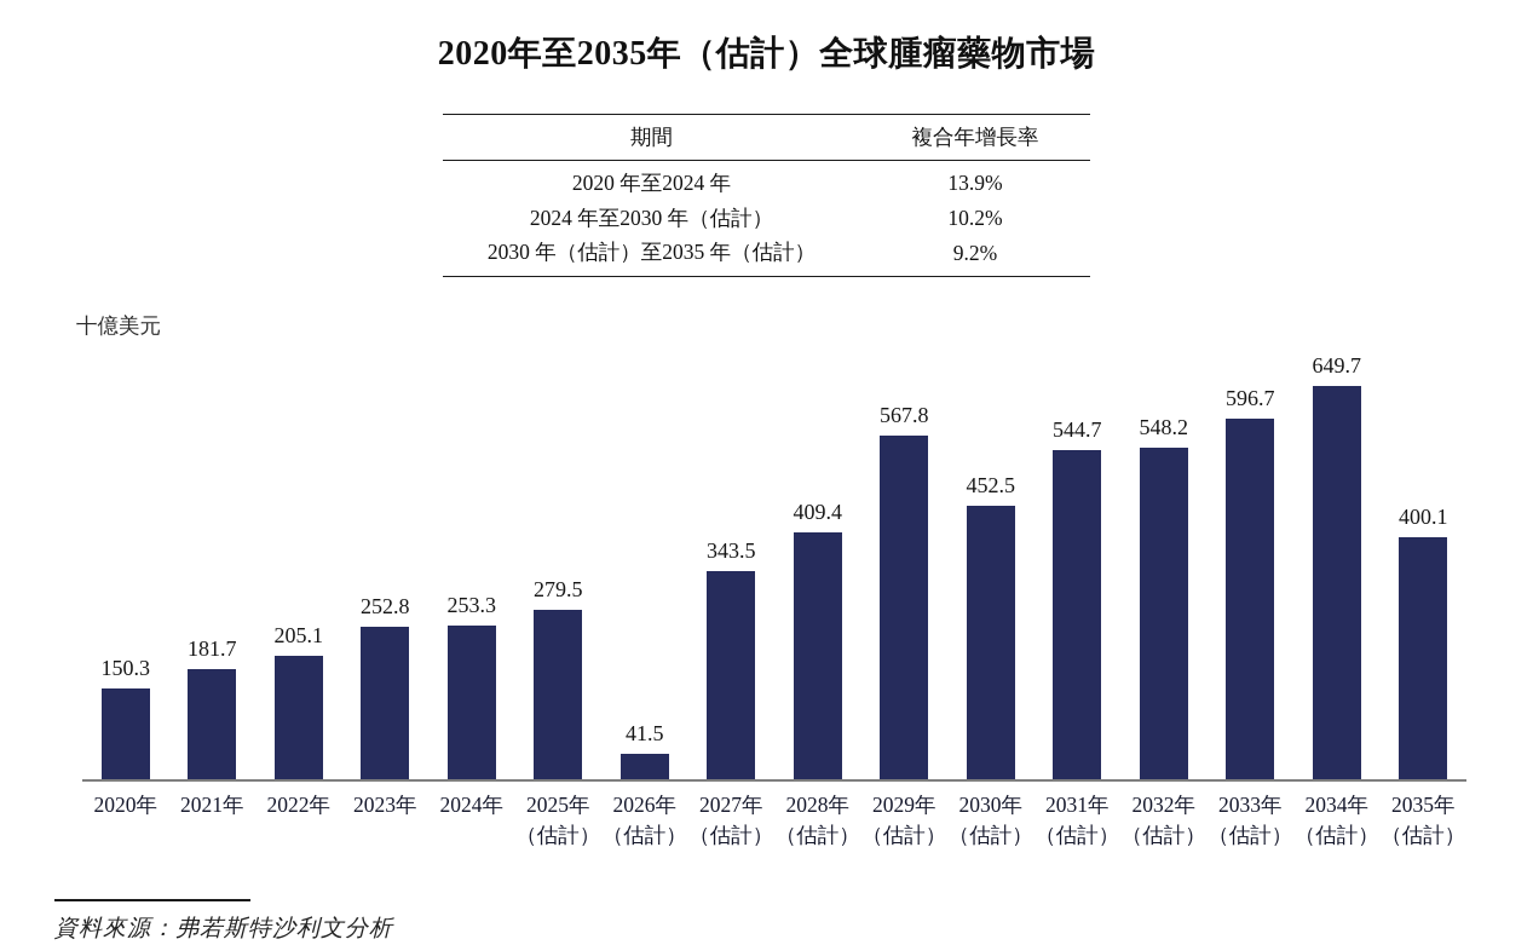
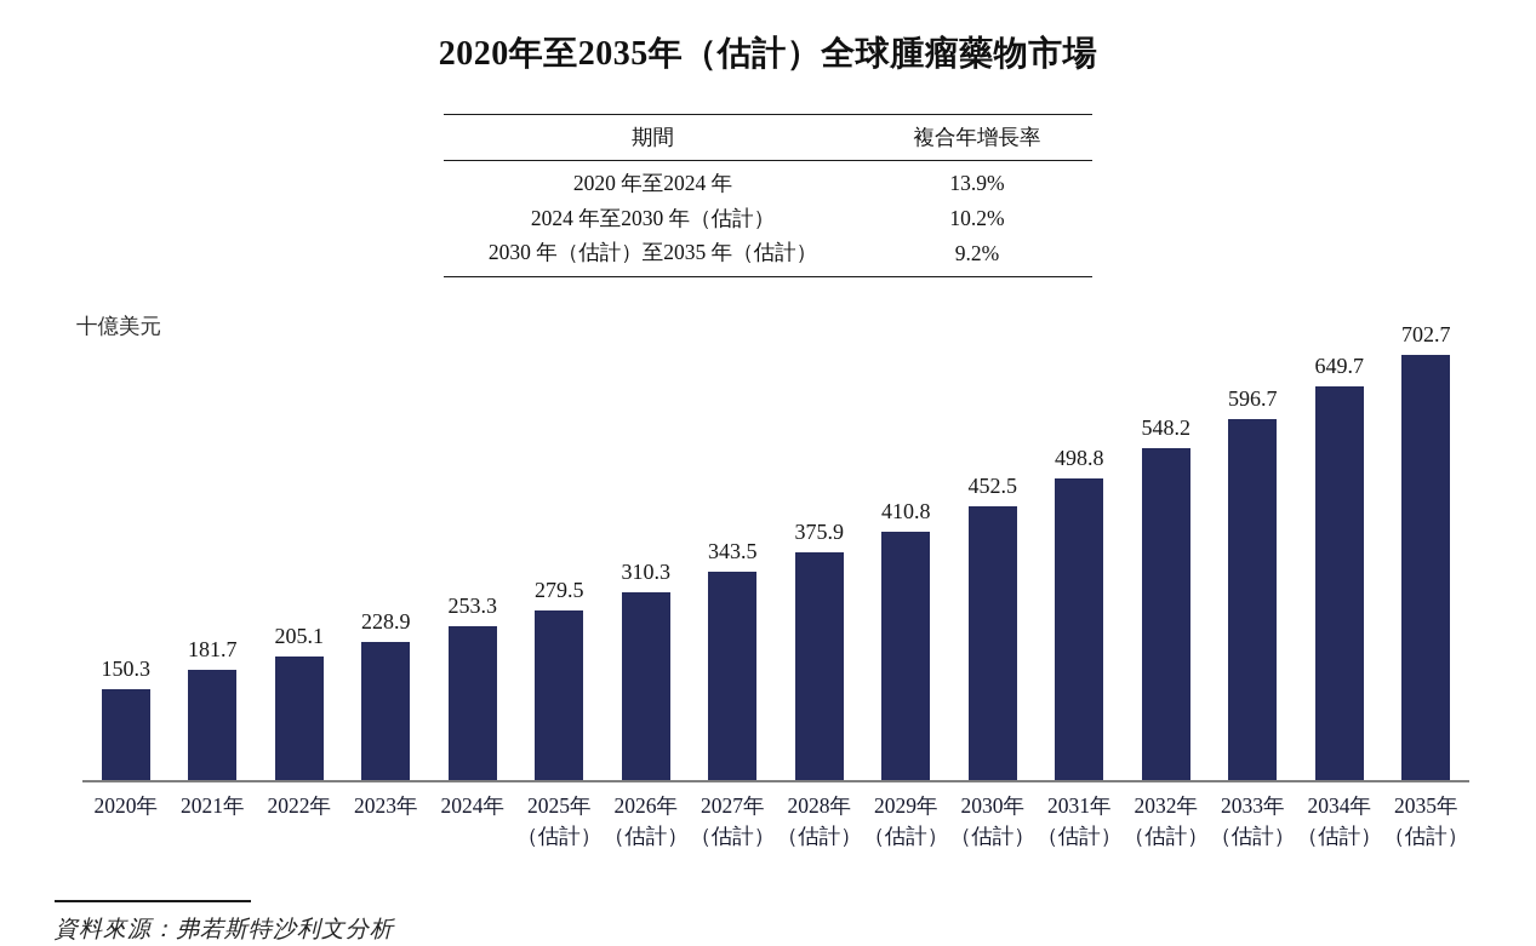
2023年: 252.8 -> 228.9
2026年（估計）: 41.5 -> 310.3
2028年（估計）: 409.4 -> 375.9
2029年（估計）: 567.8 -> 410.8
2031年（估計）: 544.7 -> 498.8
2035年（估計）: 400.1 -> 702.7
